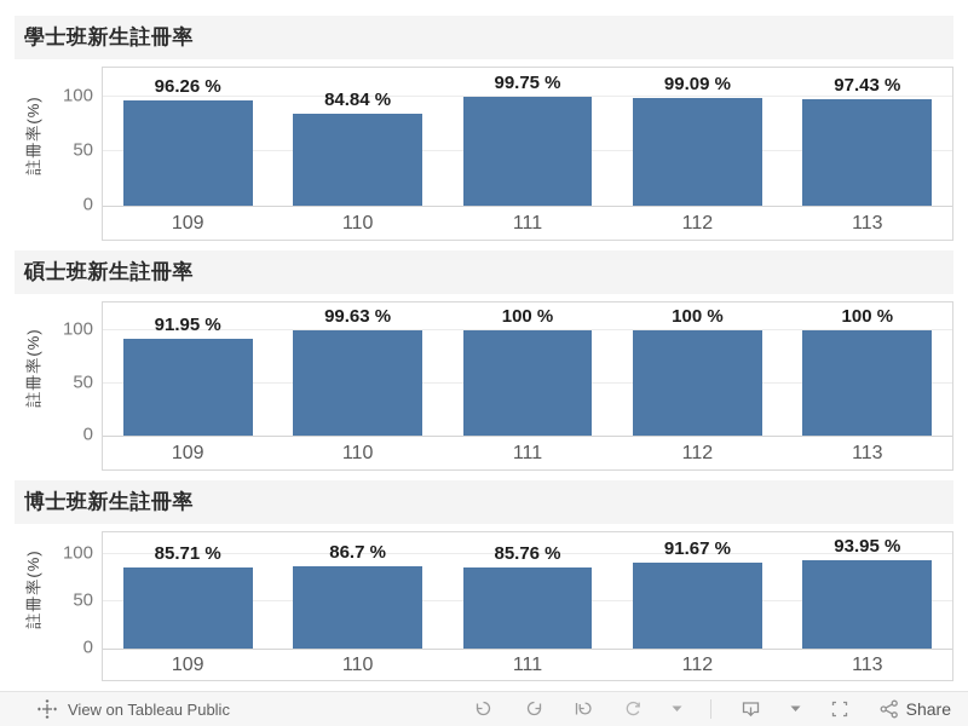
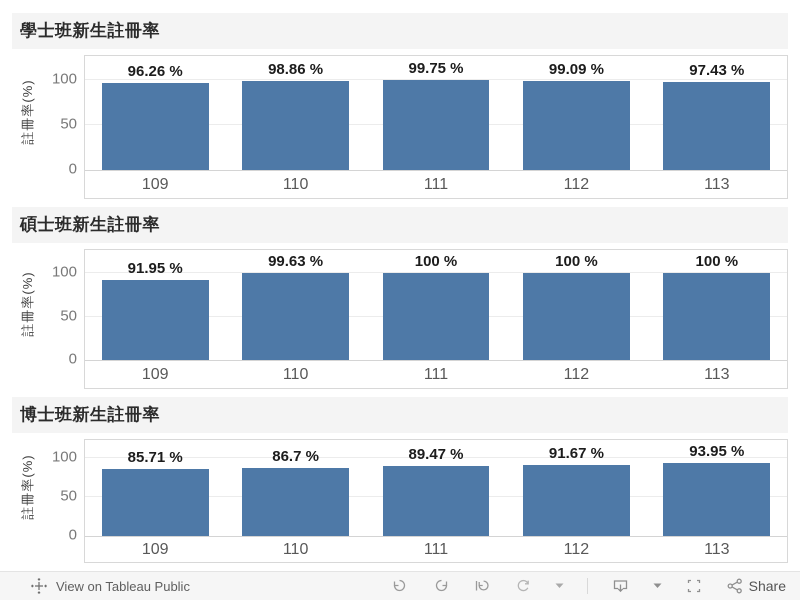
學士班新生註冊率/110: 84.84 -> 98.86
博士班新生註冊率/111: 85.76 -> 89.47
